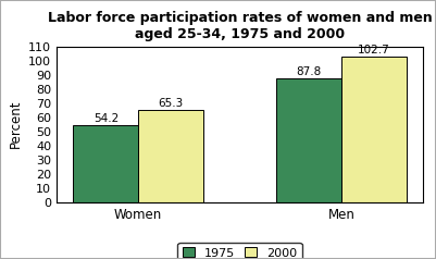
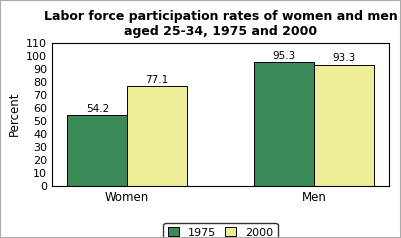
2000/Women: 65.3 -> 77.1
1975/Men: 87.8 -> 95.3
2000/Men: 102.7 -> 93.3
